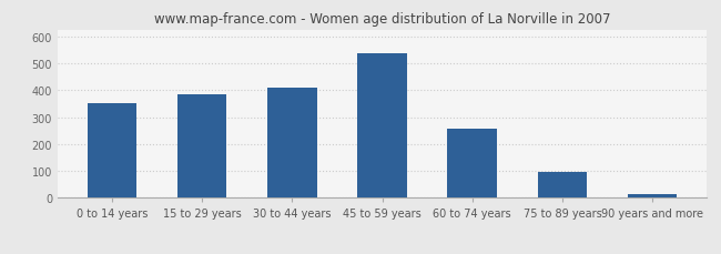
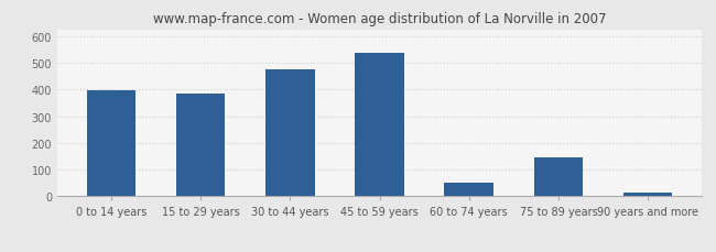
0 to 14 years: 352 -> 395
30 to 44 years: 408 -> 475
60 to 74 years: 256 -> 50
75 to 89 years: 96 -> 145
